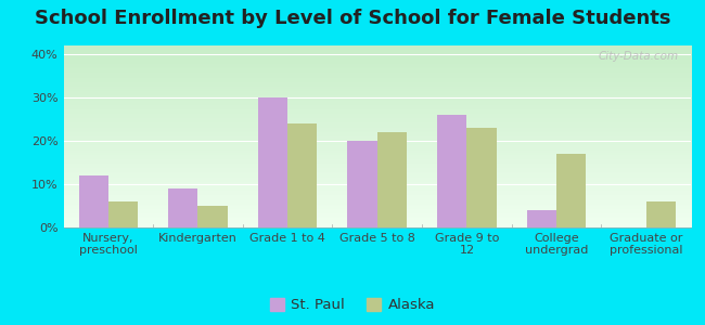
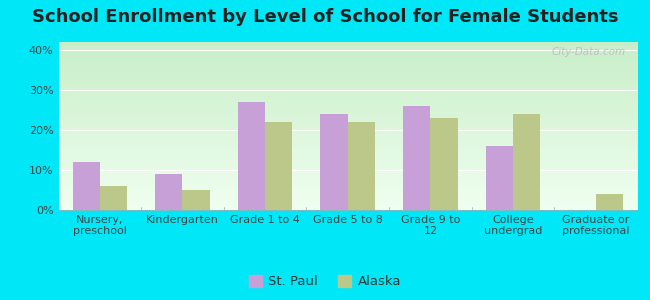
St. Paul/Grade 1 to 4: 30% -> 27%
Alaska/Grade 1 to 4: 24% -> 22%
St. Paul/Grade 5 to 8: 20% -> 24%
St. Paul/College undergrad: 4% -> 16%
Alaska/College undergrad: 17% -> 24%
Alaska/Graduate or professional: 6% -> 4%
